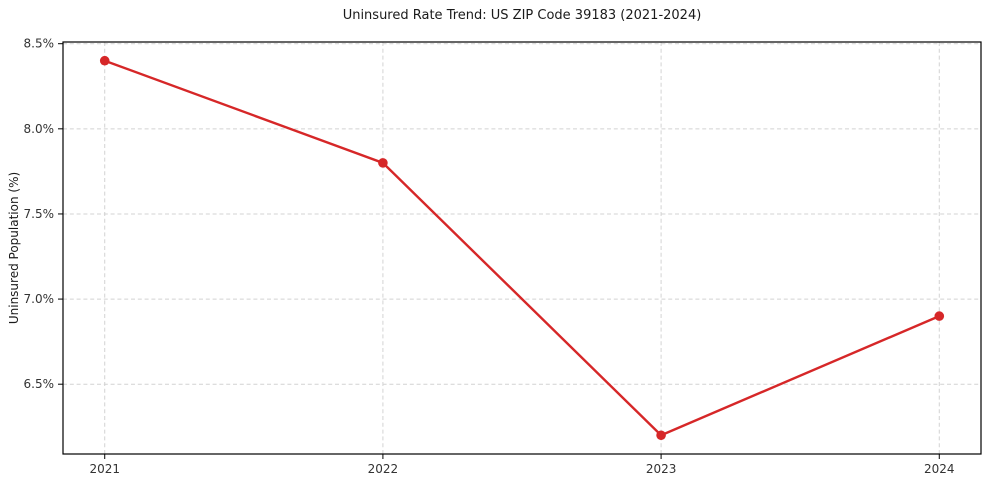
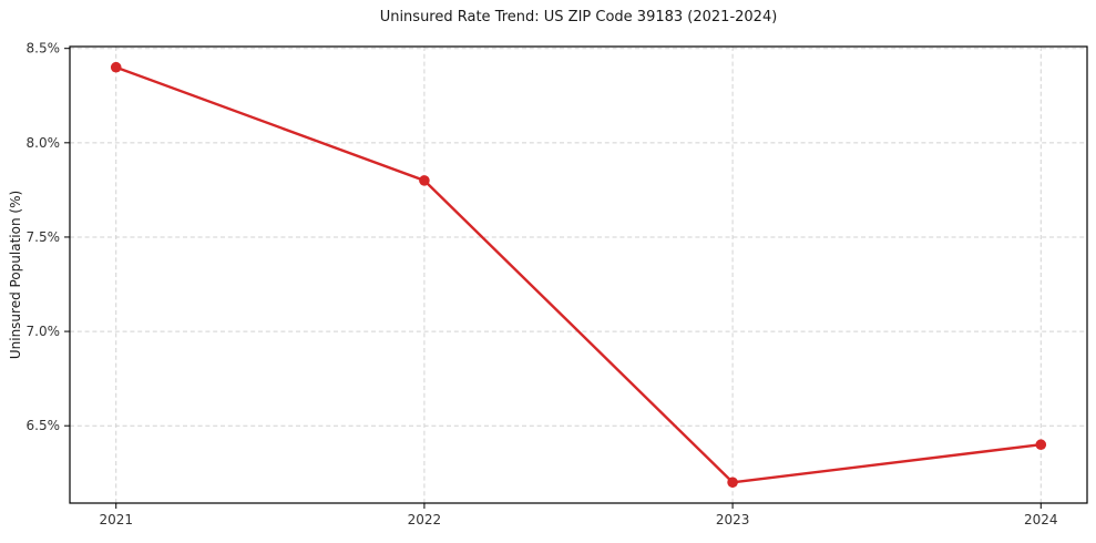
2024: 6.9% -> 6.4%
